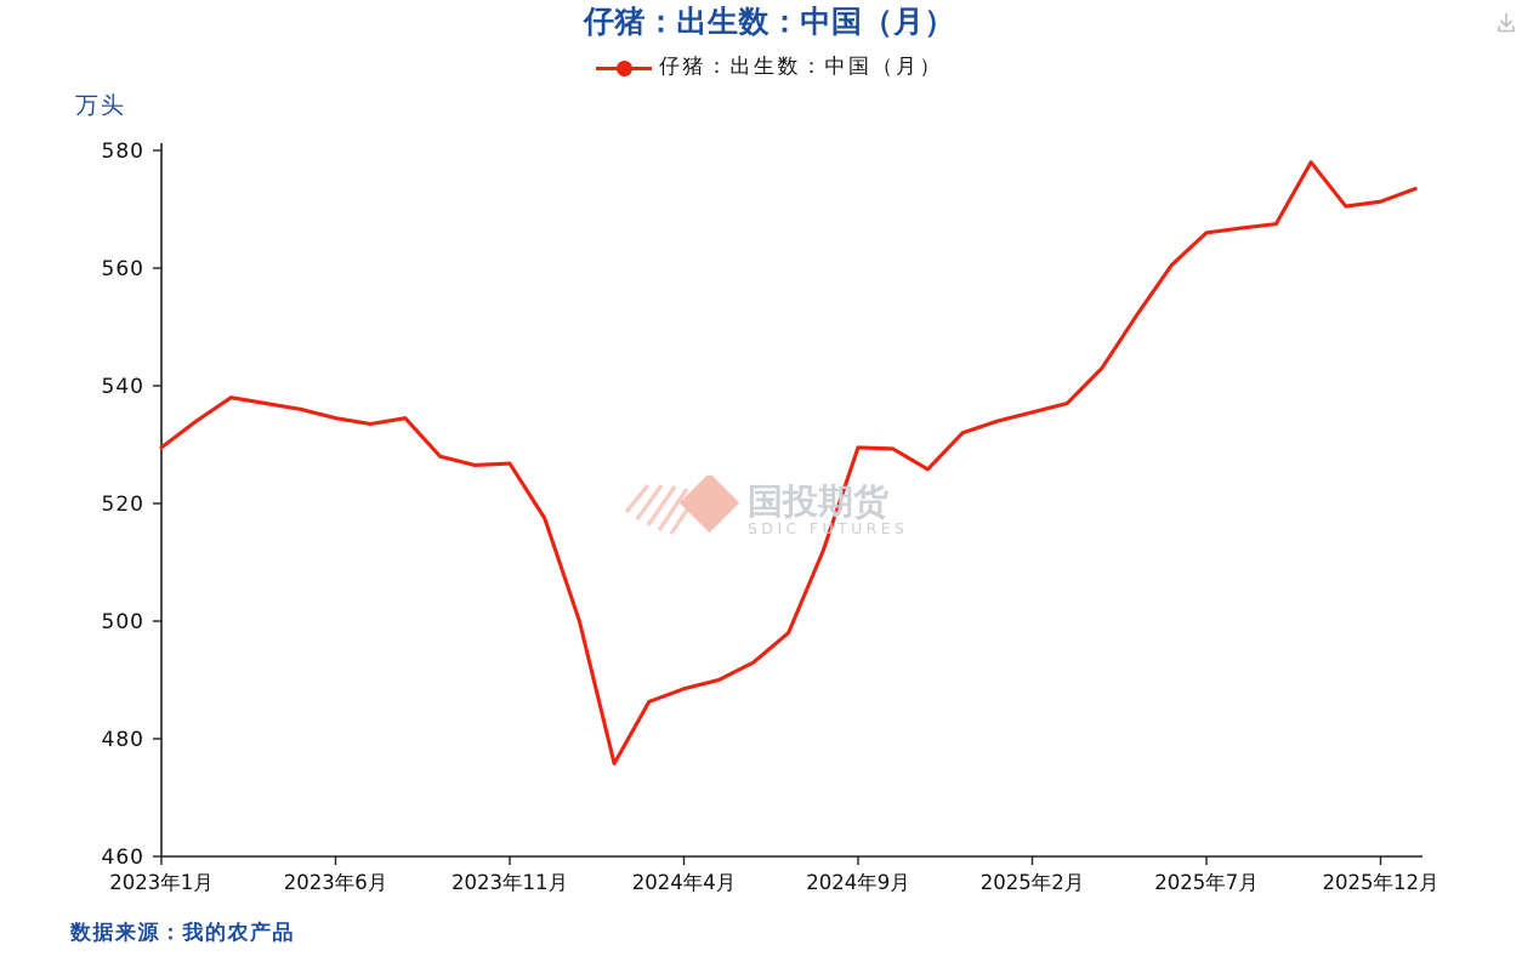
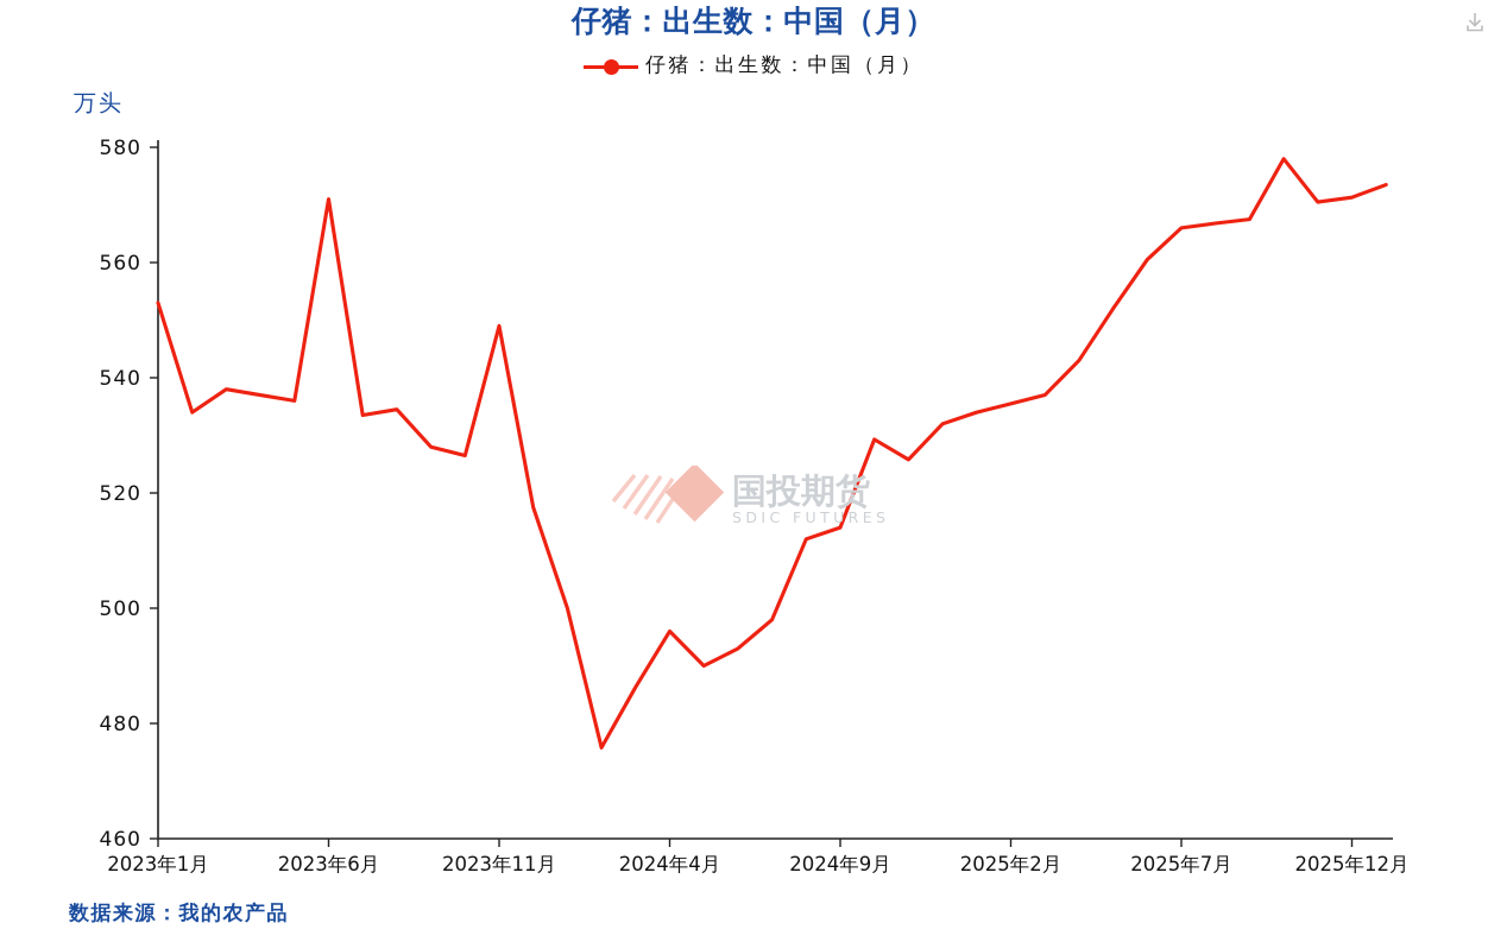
2023年1月: 530 -> 553
2023年6月: 534 -> 571
2023年11月: 527 -> 549
2024年4月: 488 -> 496
2024年9月: 530 -> 514
